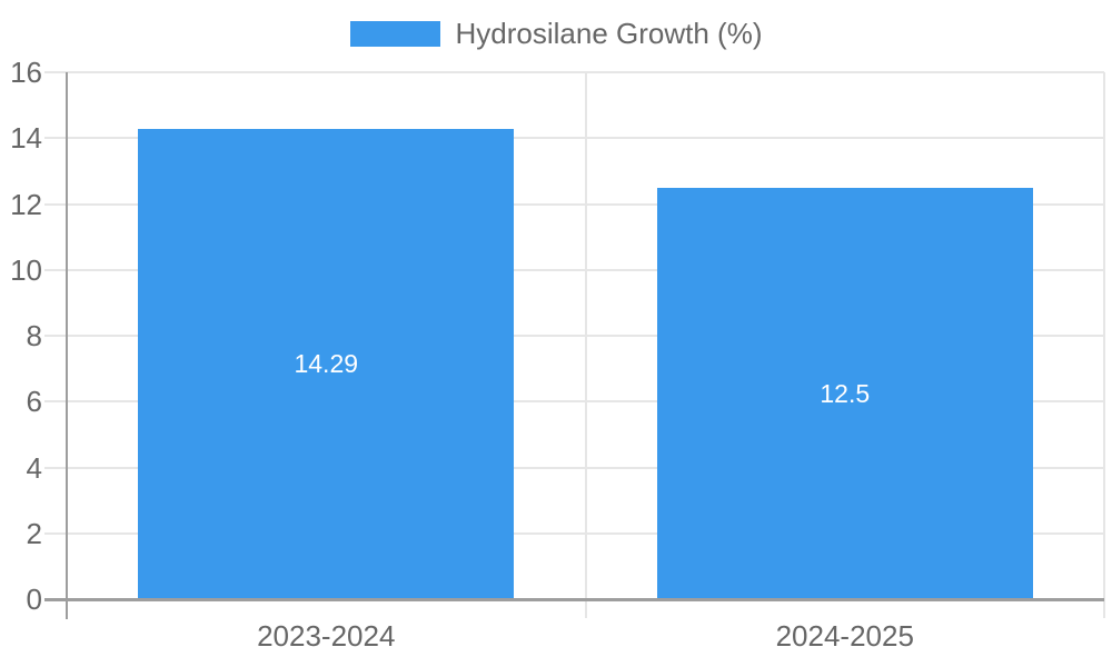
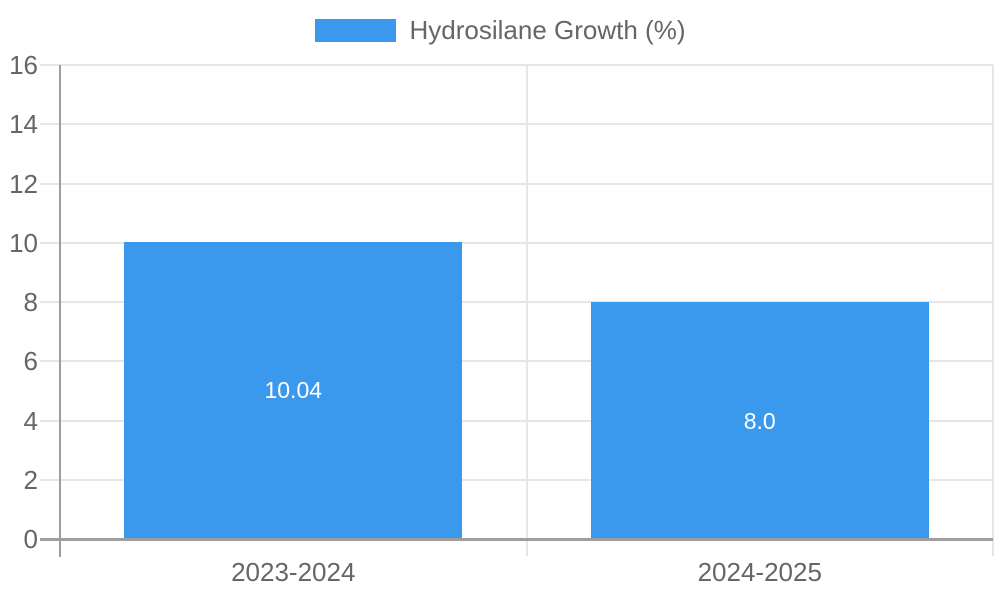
2023-2024: 14.29 -> 10.04
2024-2025: 12.5 -> 8.0
